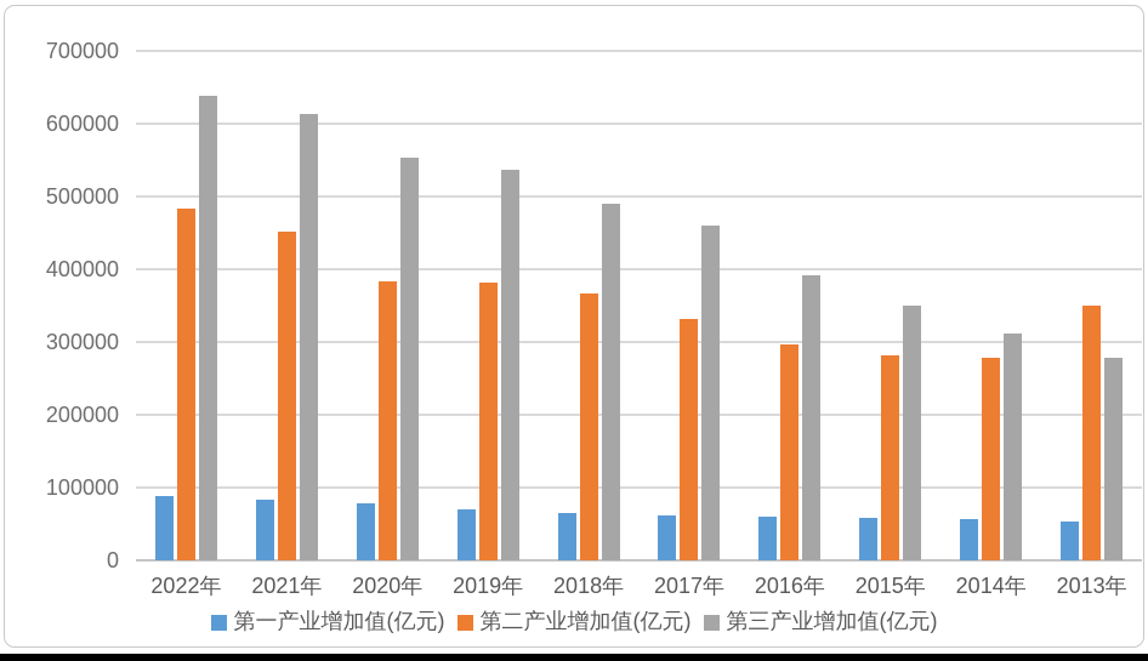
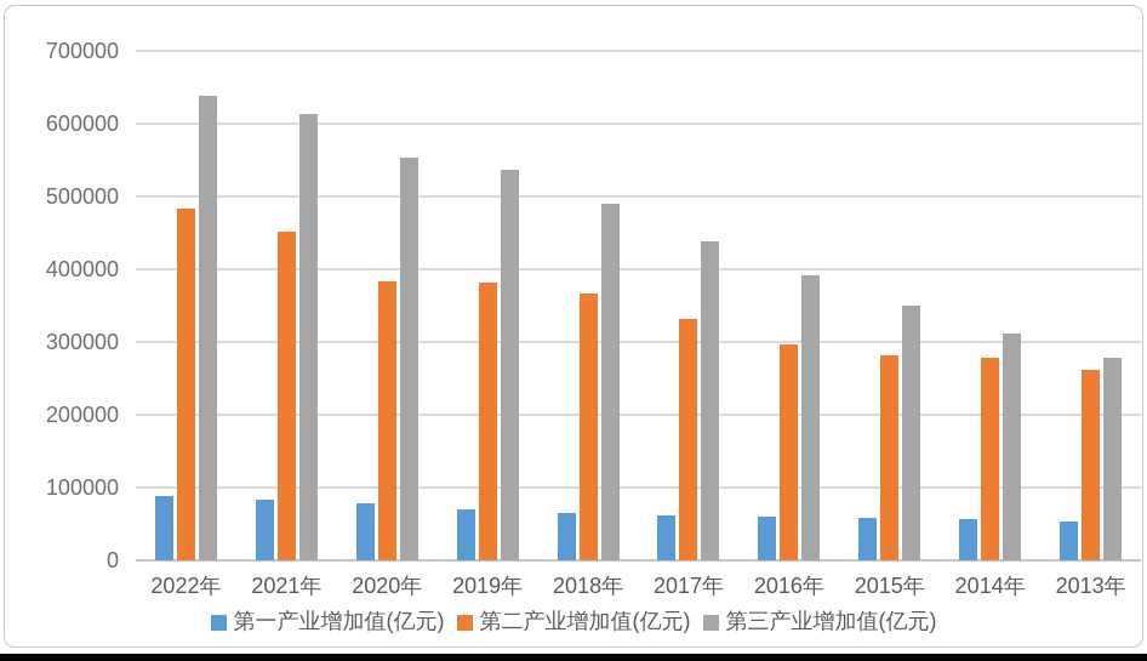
第三产业增加值(亿元)/2017年: 460000 -> 440000
第二产业增加值(亿元)/2013年: 350000 -> 260000
